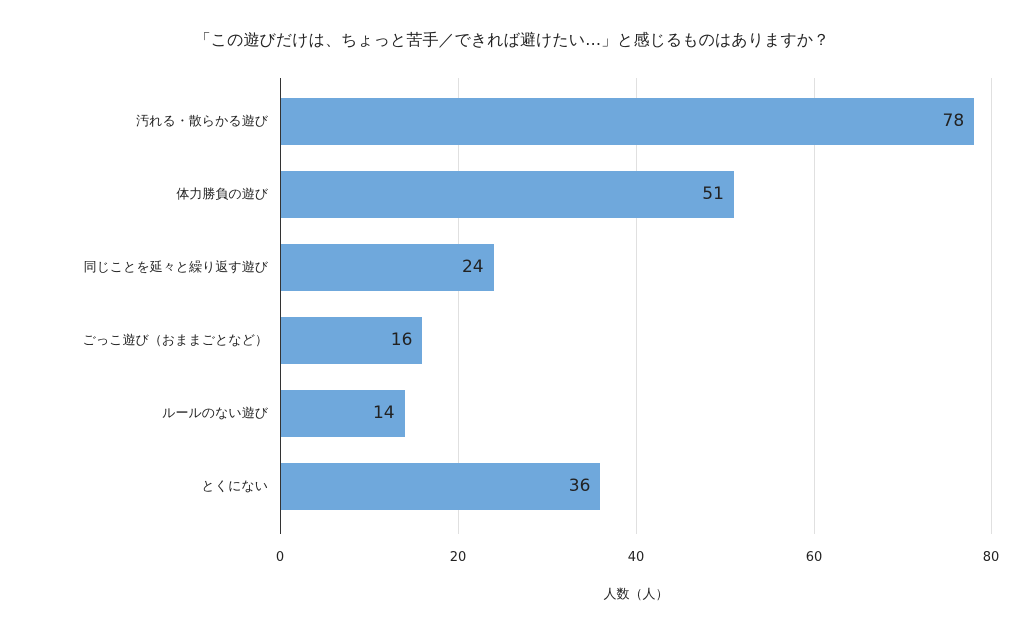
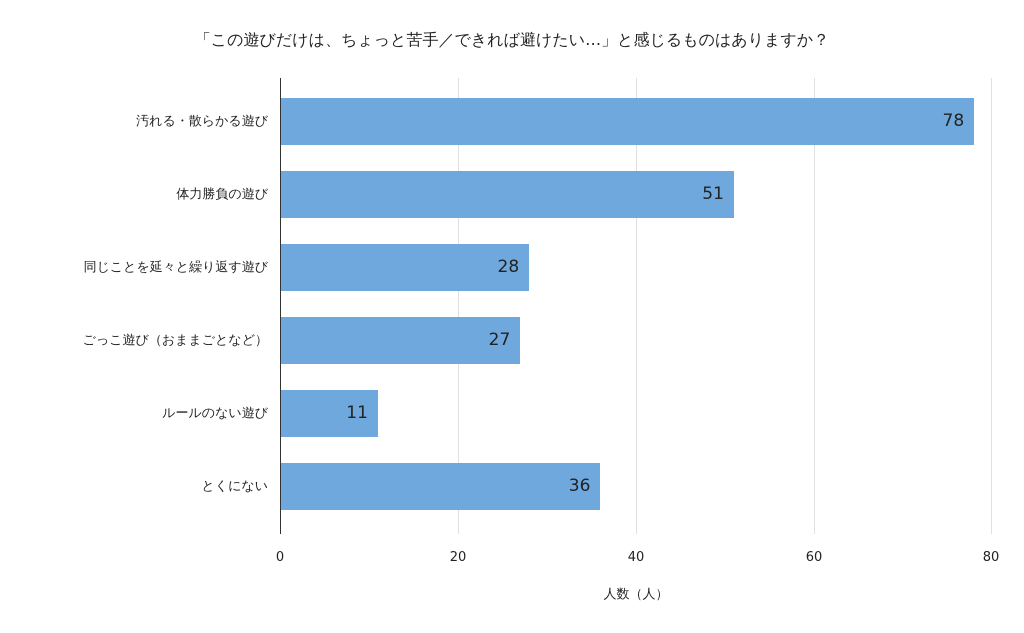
同じことを延々と繰り返す遊び: 24 -> 28
ごっこ遊び（おままごとなど）: 16 -> 27
ルールのない遊び: 14 -> 11
